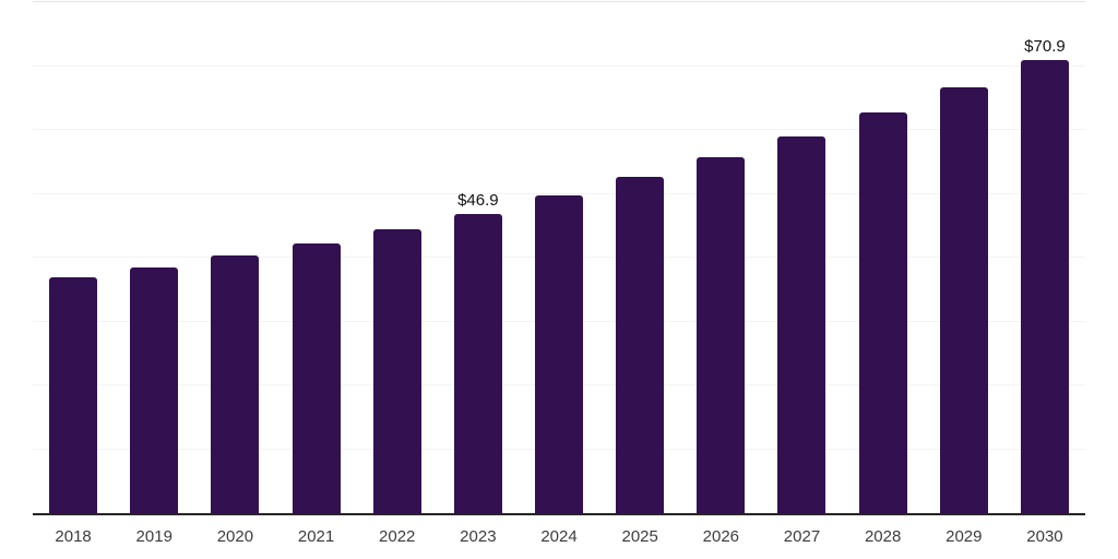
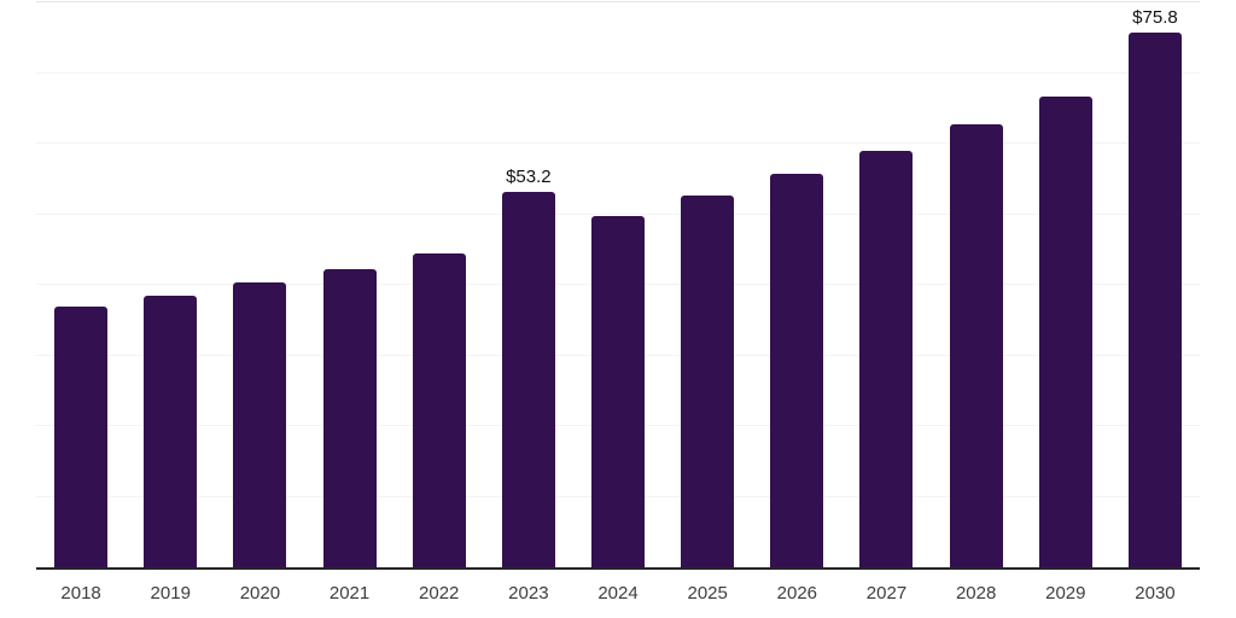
2023: $46.9 -> $53.2
2030: $70.9 -> $75.8
